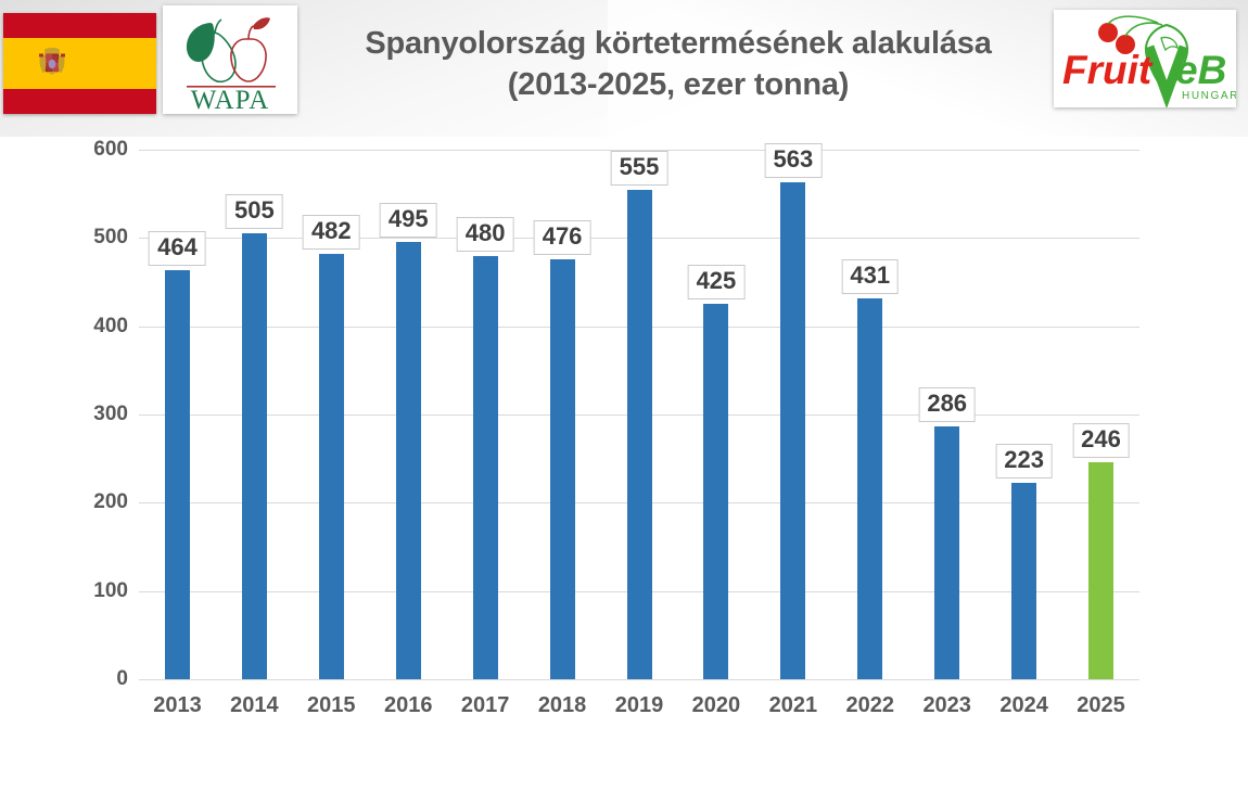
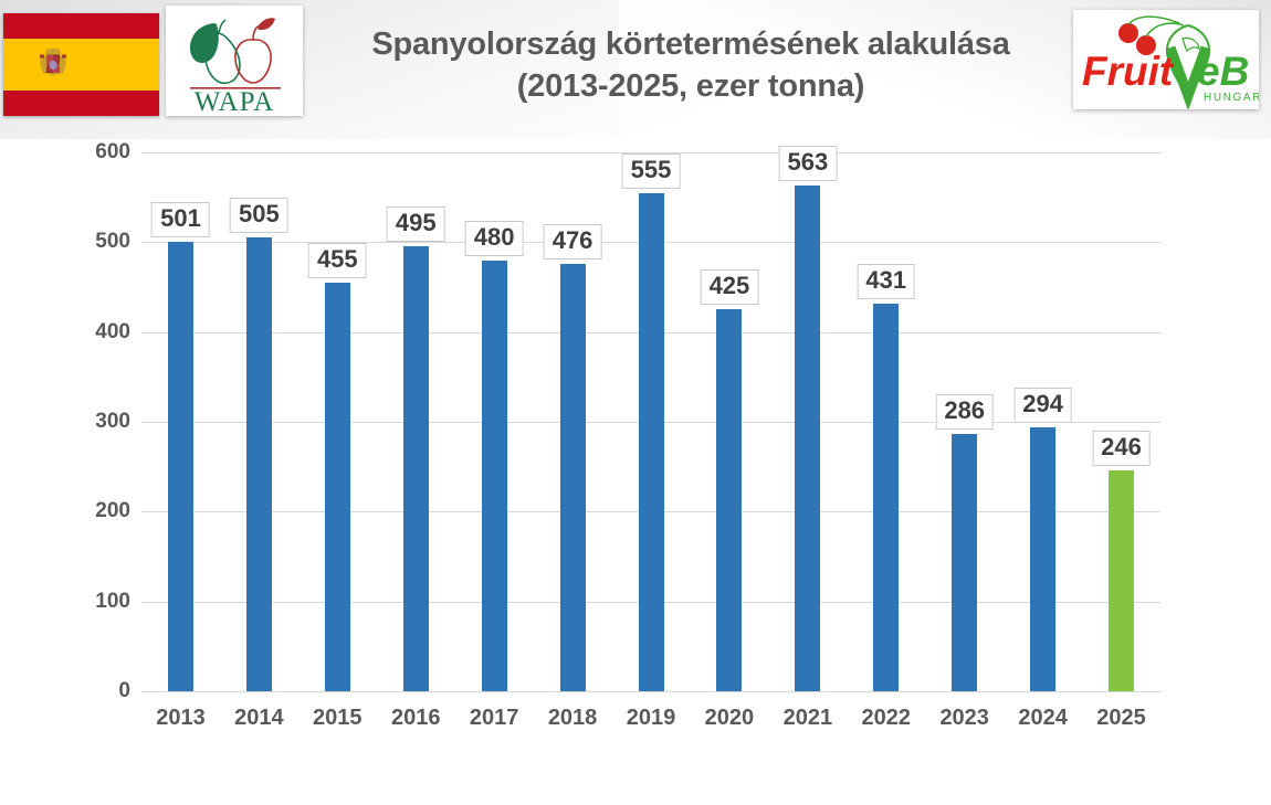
2013: 464 -> 501
2015: 482 -> 455
2024: 223 -> 294
